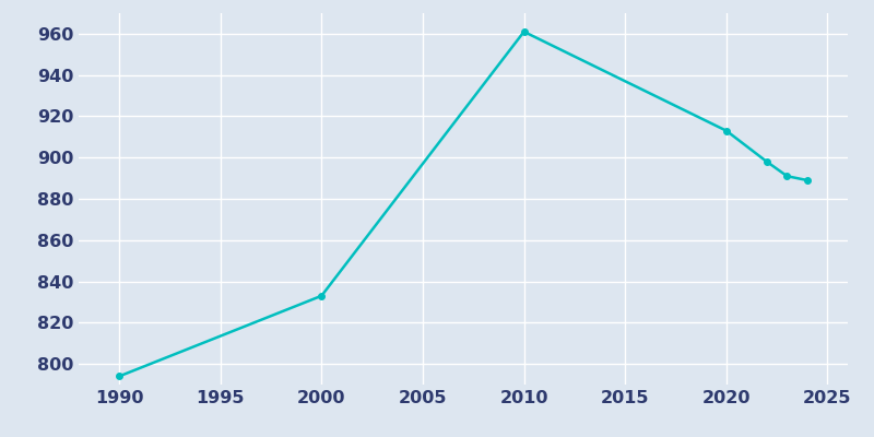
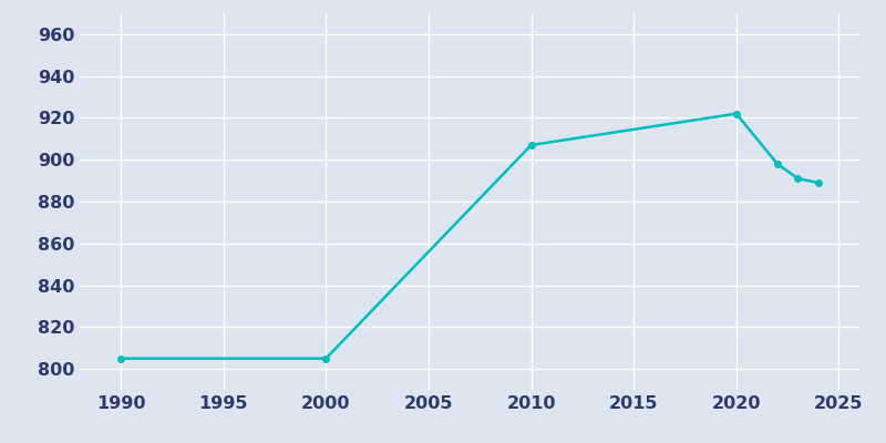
1990: 794 -> 805
2000: 833 -> 805
2010: 961 -> 907
2020: 913 -> 922
